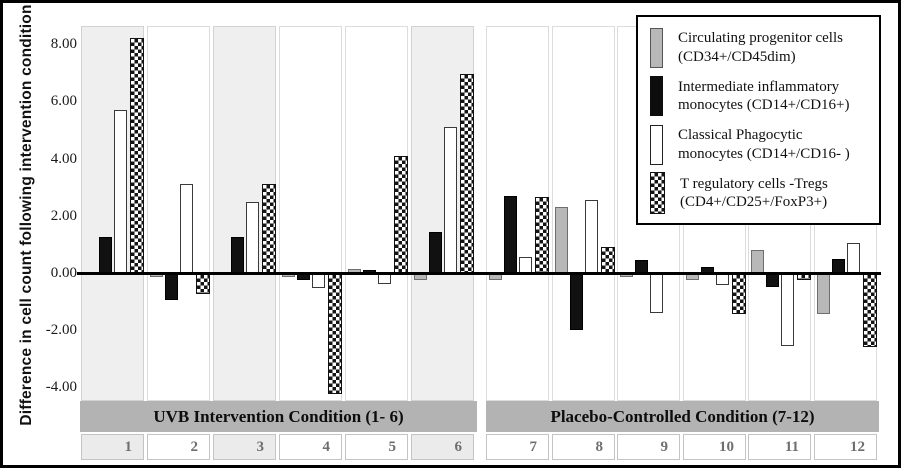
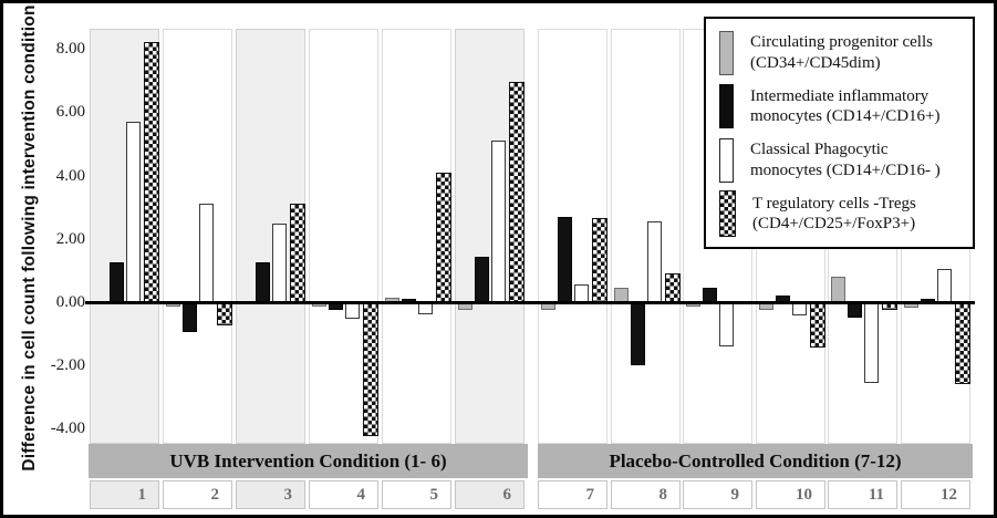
Circulating progenitor cells (CD34+/CD45dim)/8: 2.3 -> 0.5
Circulating progenitor cells (CD34+/CD45dim)/12: -1.4 -> -0.1
Intermediate inflammatory monocytes (CD14+/CD16+)/12: 0.5 -> 0.1
